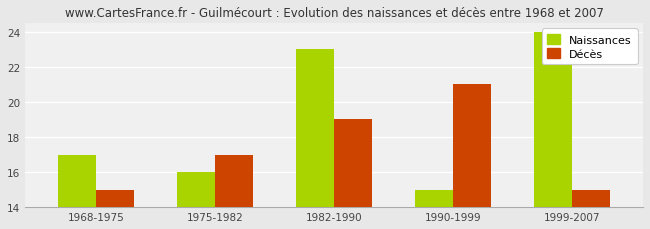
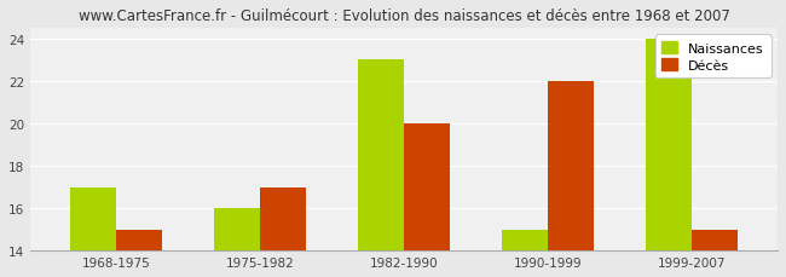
Décès/1982-1990: 19 -> 20
Décès/1990-1999: 21 -> 22
